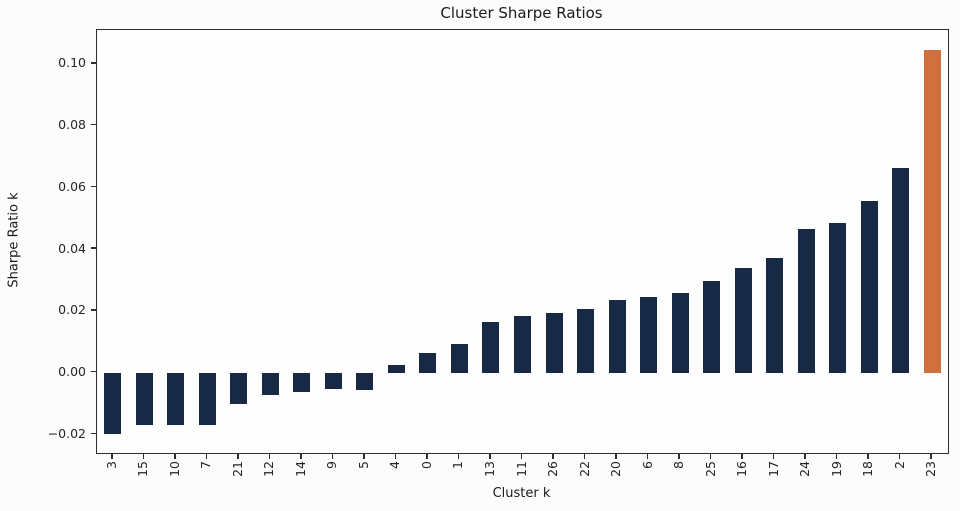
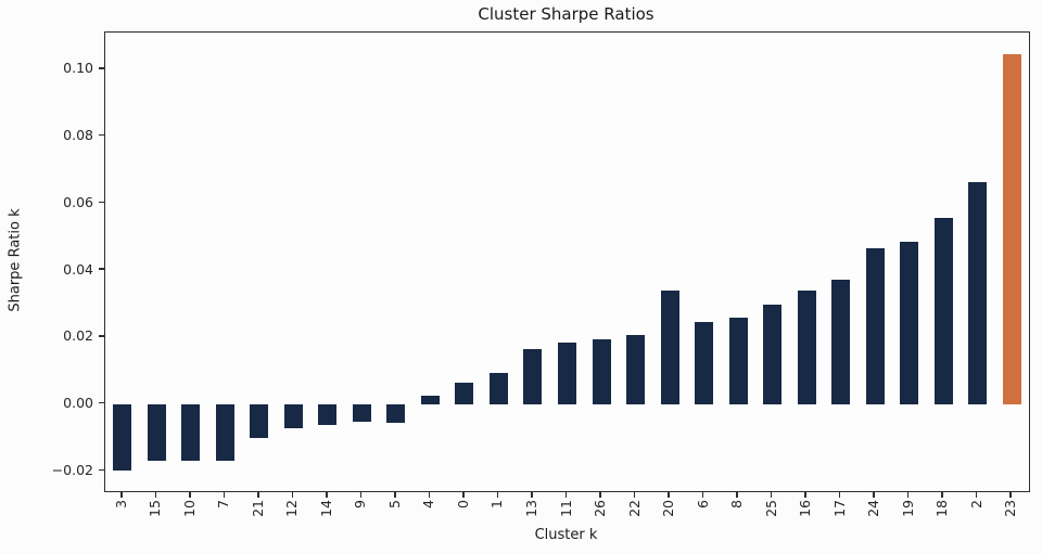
20: 0.024 -> 0.034
